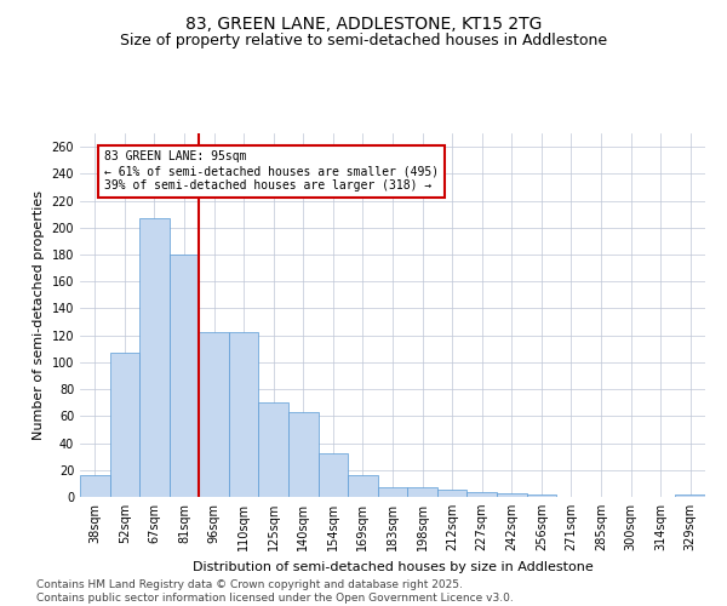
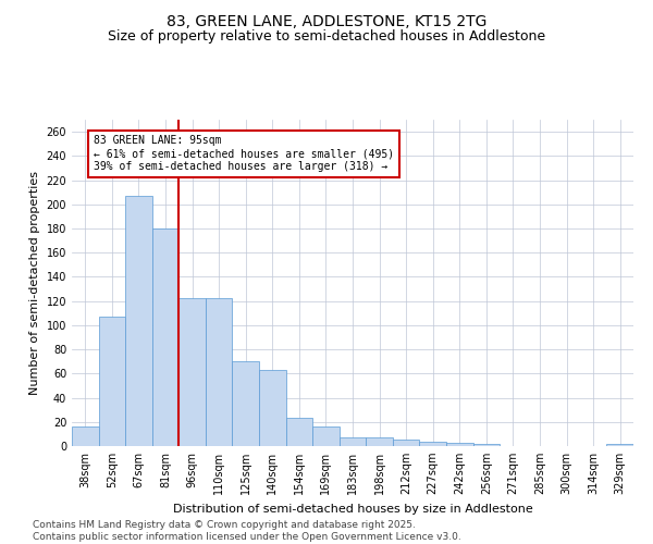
154sqm: 32 -> 23
